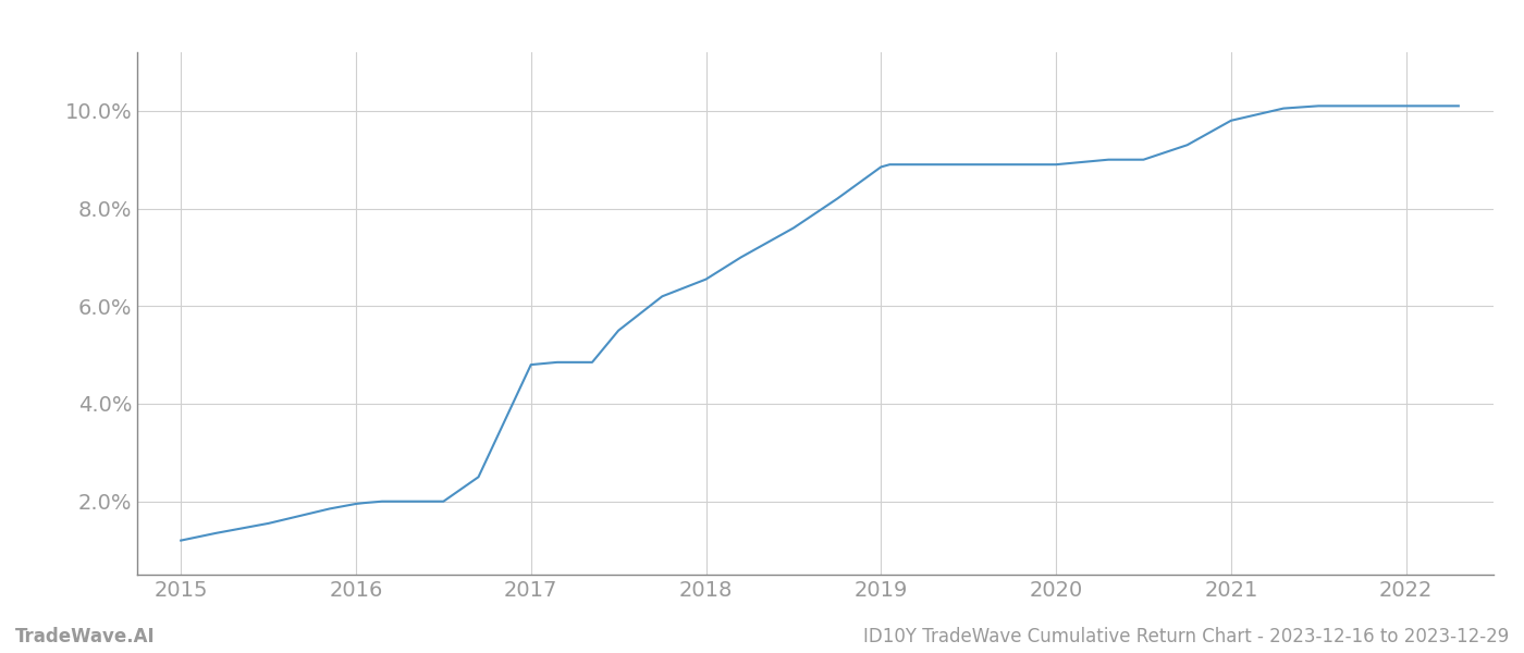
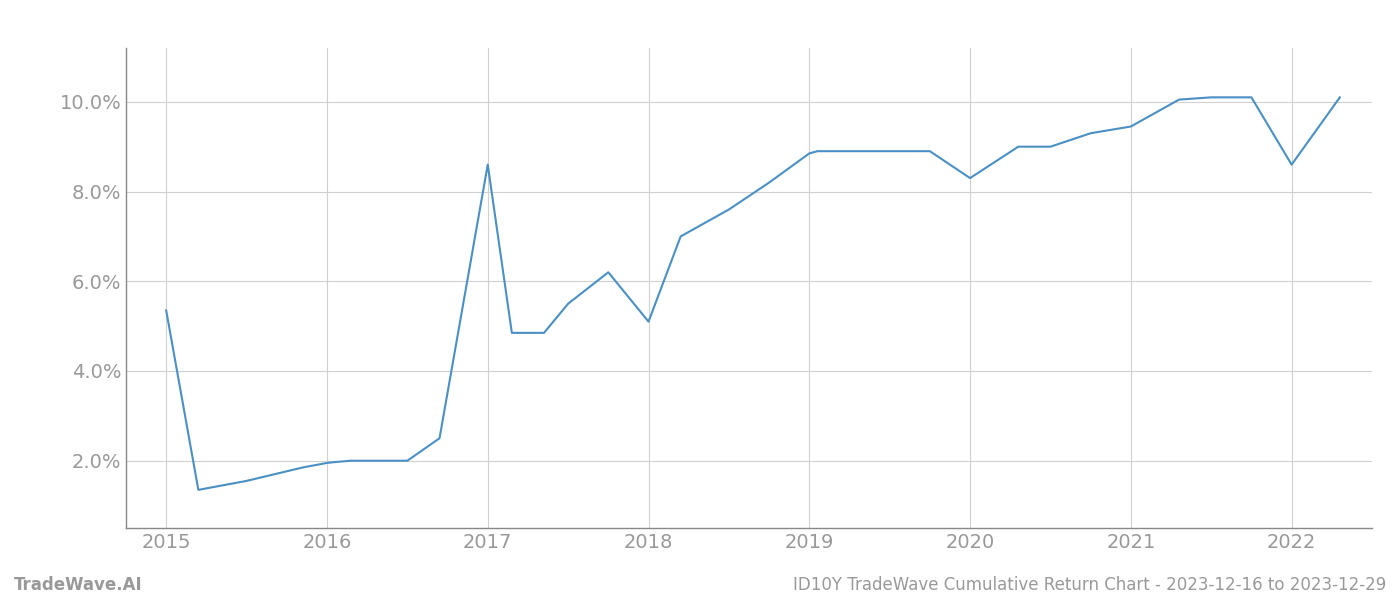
2015: 1.20% -> 5.35%
2017: 4.80% -> 8.60%
2018: 6.55% -> 5.10%
2020: 8.90% -> 8.30%
2021: 9.80% -> 9.45%
2022: 10.10% -> 8.60%
